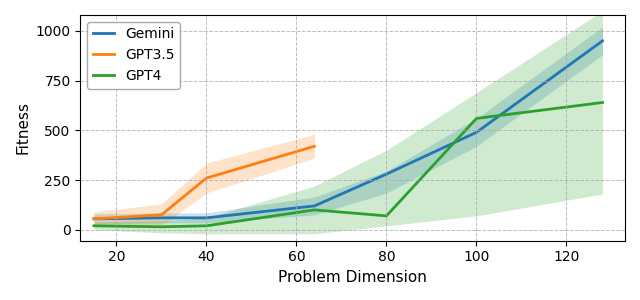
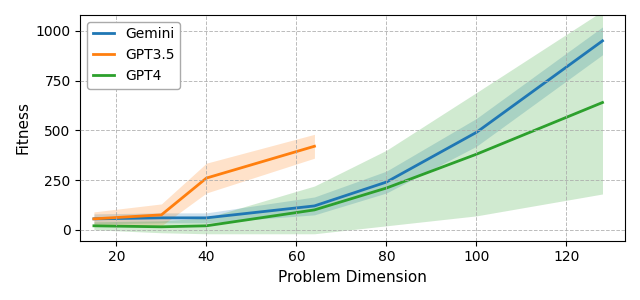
Gemini/80: 280 -> 240
GPT4/80: 70 -> 210
GPT4/100: 560 -> 380
